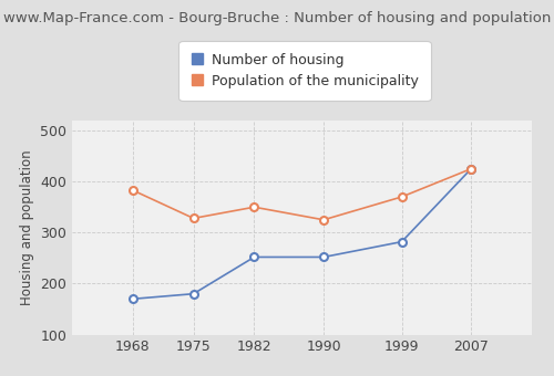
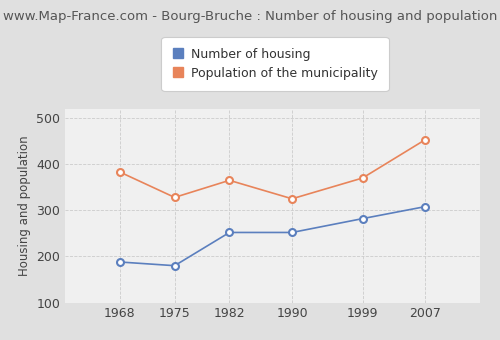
Number of housing/1968: 170 -> 188
Population of the municipality/1982: 350 -> 365
Number of housing/2007: 425 -> 308
Population of the municipality/2007: 425 -> 453
